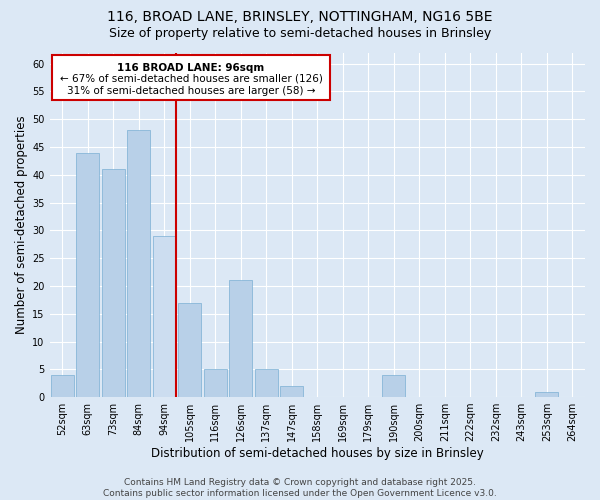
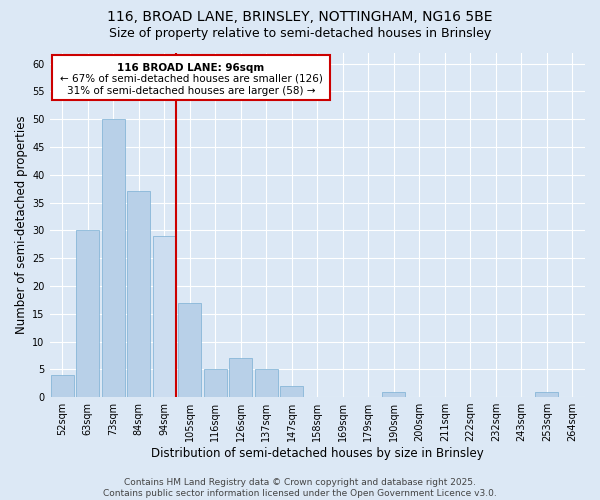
63sqm: 44 -> 30
73sqm: 41 -> 50
84sqm: 48 -> 37
126sqm: 21 -> 7
190sqm: 4 -> 1
